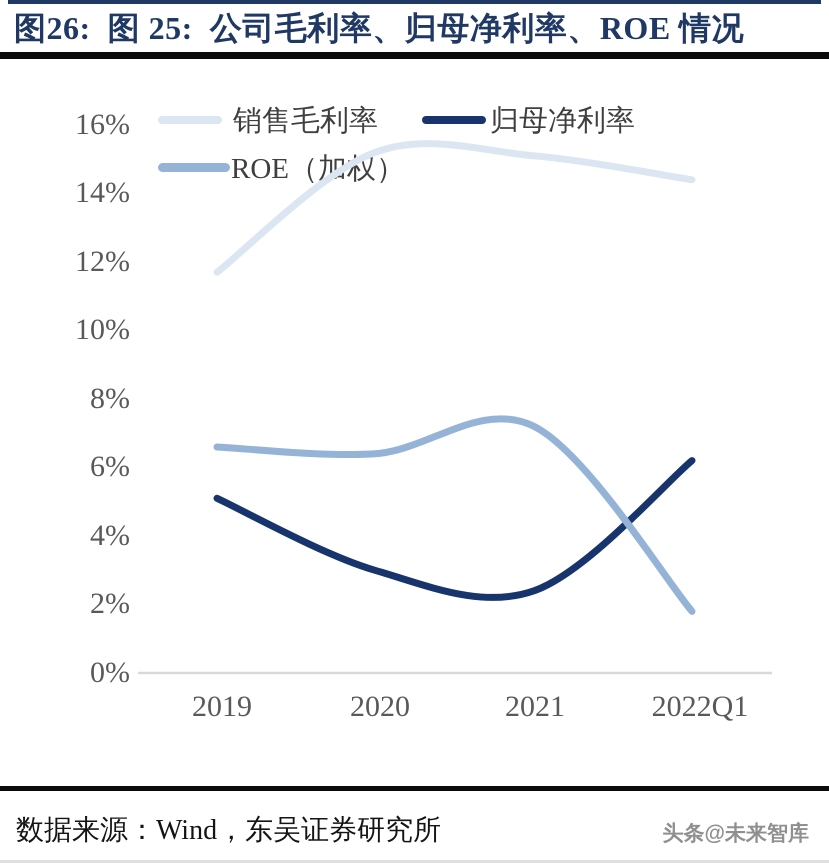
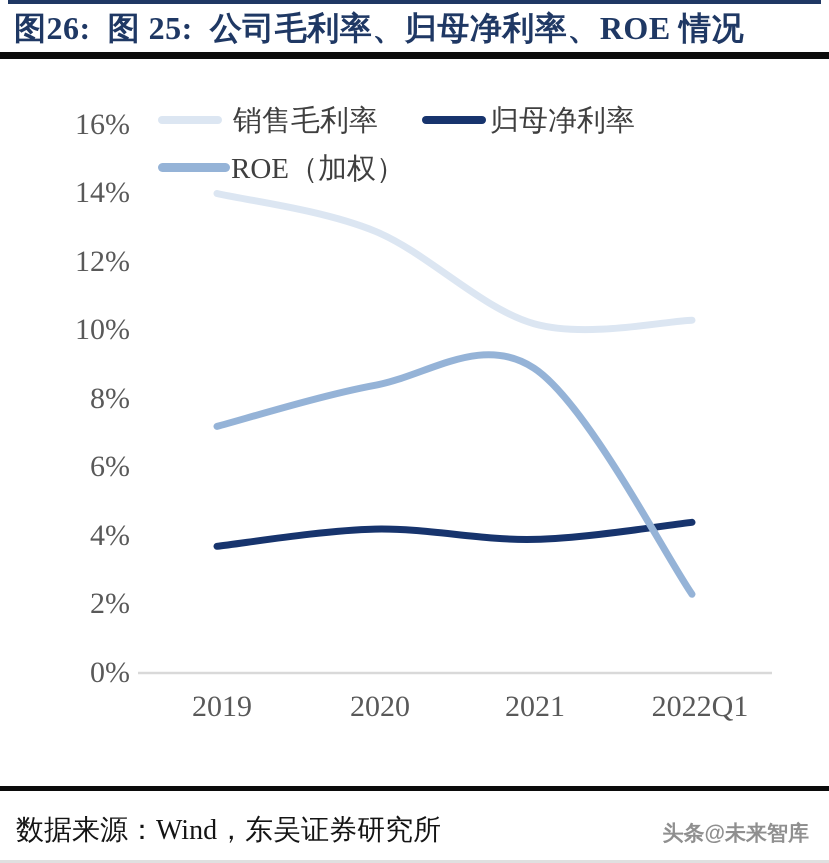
销售毛利率/2019: 11.7% -> 14.0%
归母净利率/2019: 5.1% -> 3.7%
ROE（加权）/2019: 6.6% -> 7.2%
销售毛利率/2020: 15.2% -> 12.9%
归母净利率/2020: 3.0% -> 4.2%
ROE（加权）/2020: 6.4% -> 8.4%
销售毛利率/2021: 15.1% -> 10.2%
归母净利率/2021: 2.4% -> 3.9%
ROE（加权）/2021: 7.2% -> 8.9%
销售毛利率/2022Q1: 14.4% -> 10.3%
归母净利率/2022Q1: 6.2% -> 4.4%
ROE（加权）/2022Q1: 1.8% -> 2.3%
